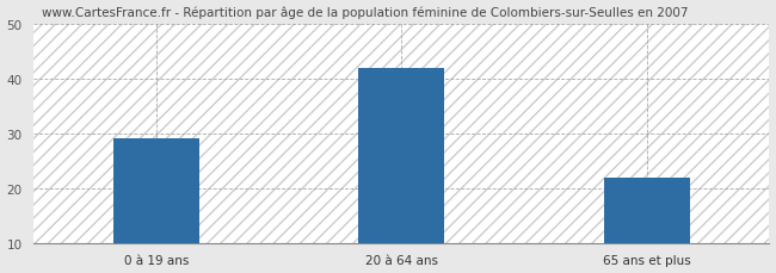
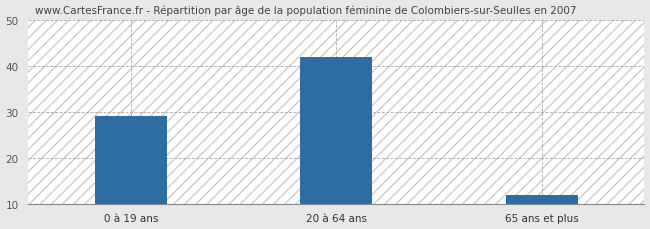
65 ans et plus: 22 -> 12
